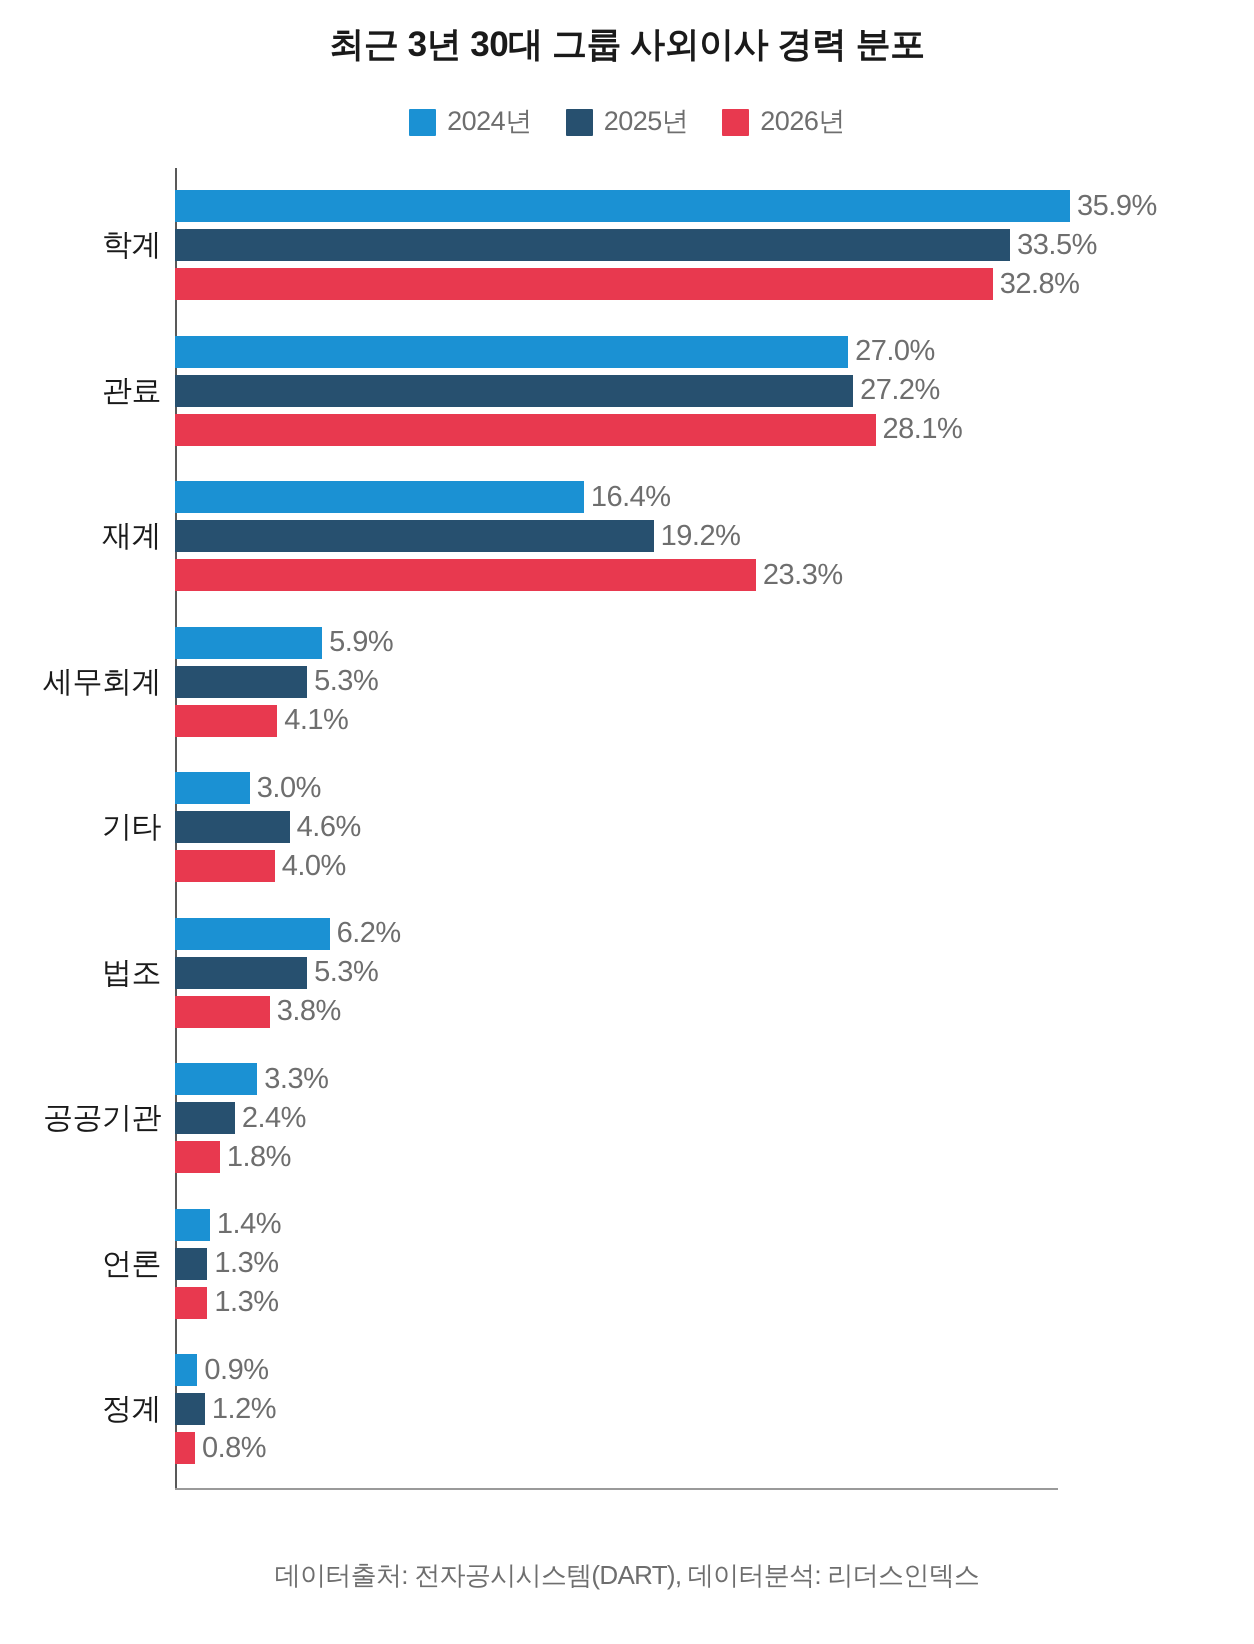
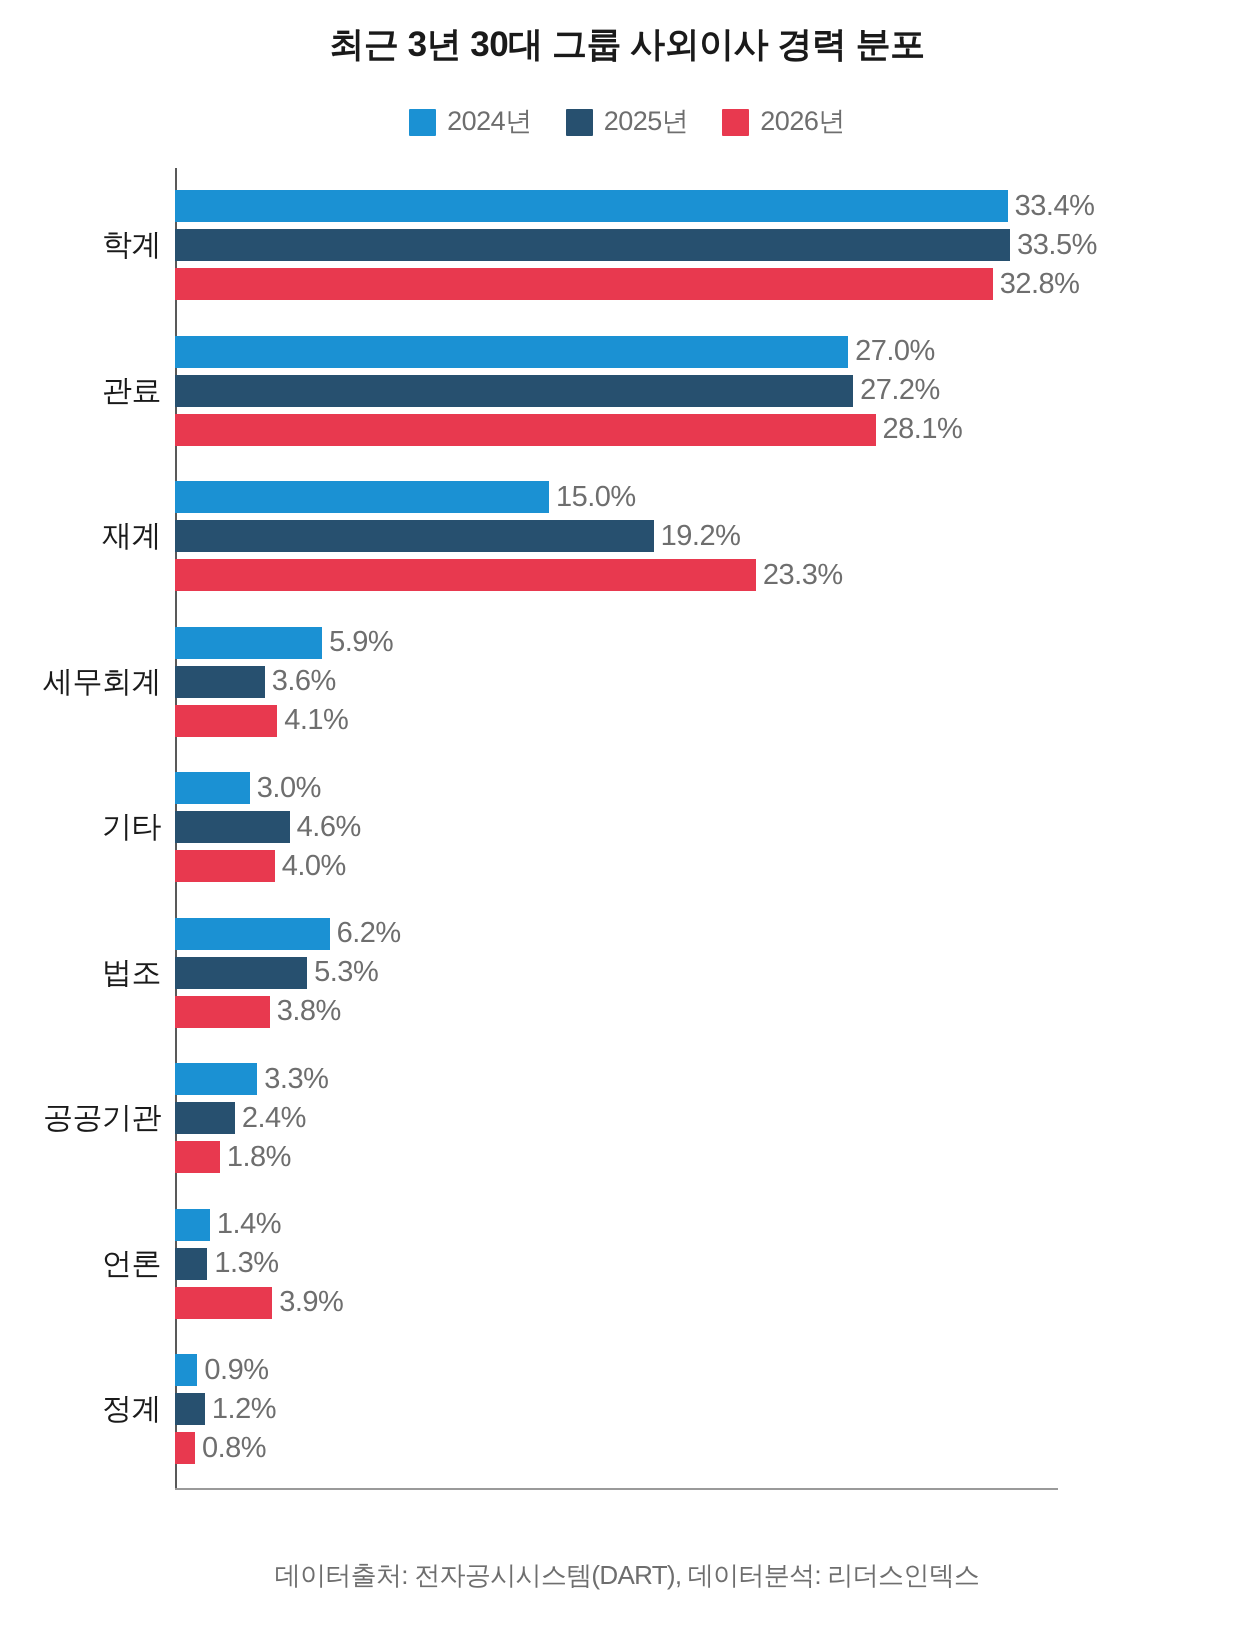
2024년/학계: 35.9% -> 33.4%
2024년/재계: 16.4% -> 15.0%
2025년/세무회계: 5.3% -> 3.6%
2026년/언론: 1.3% -> 3.9%
